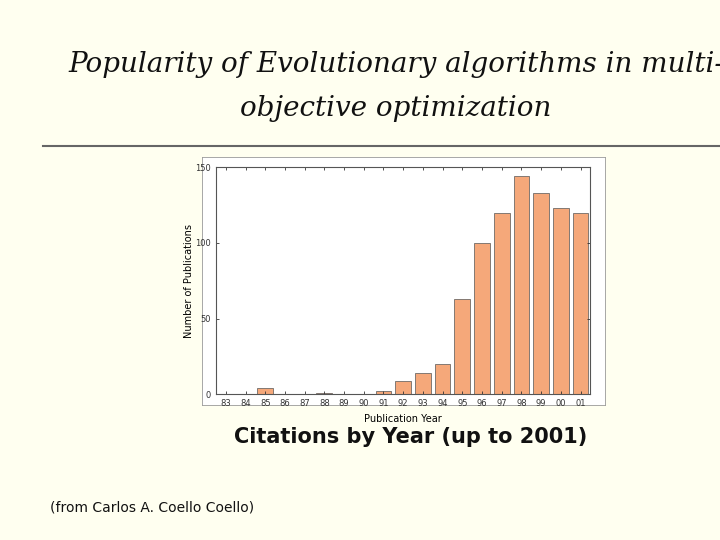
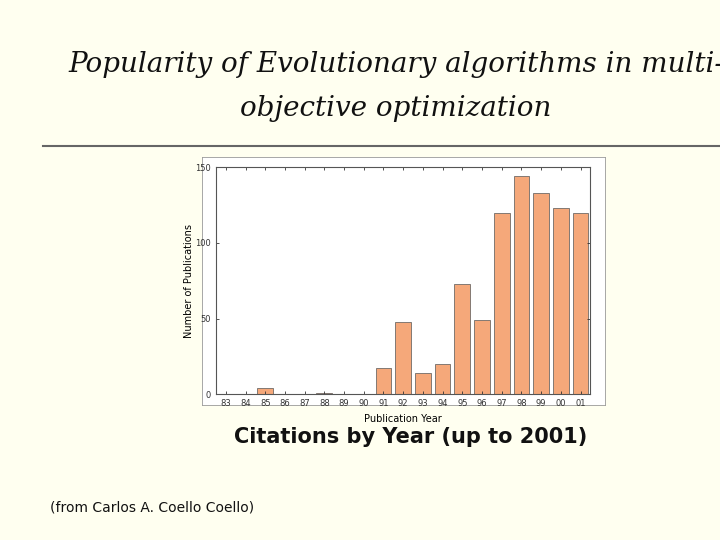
91: 2 -> 17
92: 9 -> 48
95: 63 -> 73
96: 100 -> 49
